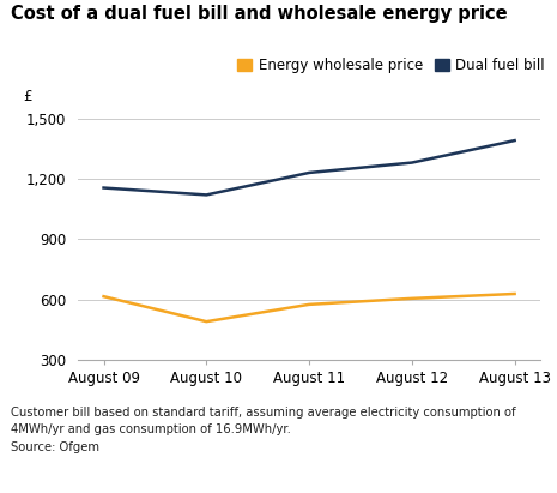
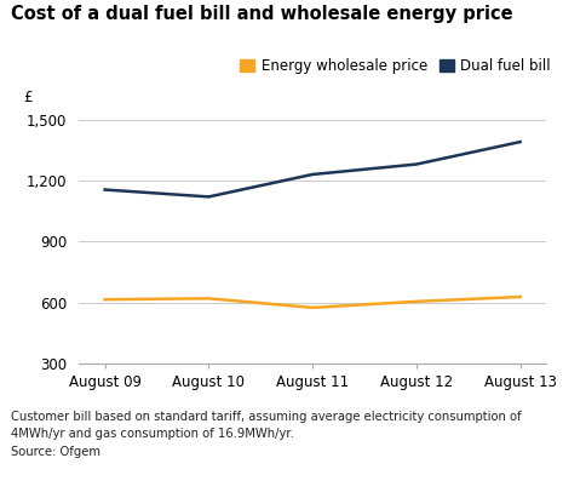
Energy wholesale price/August 10: 490 -> 620
